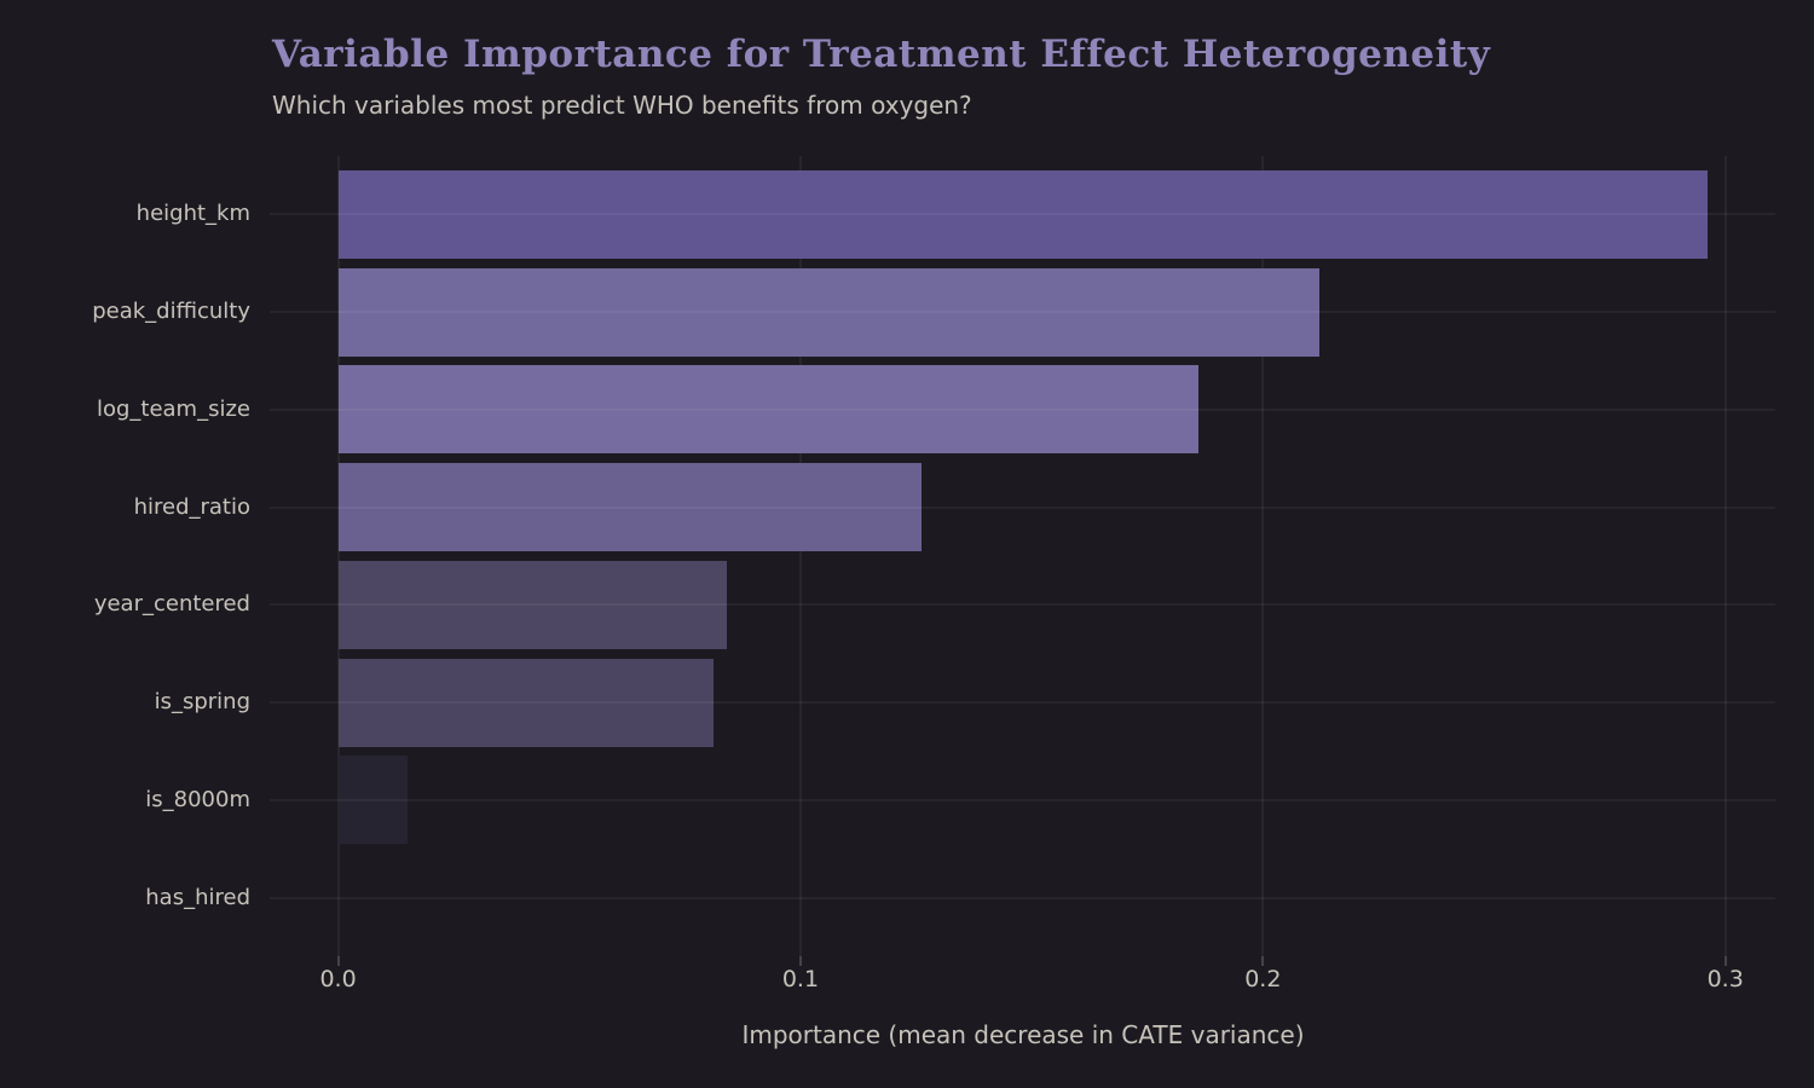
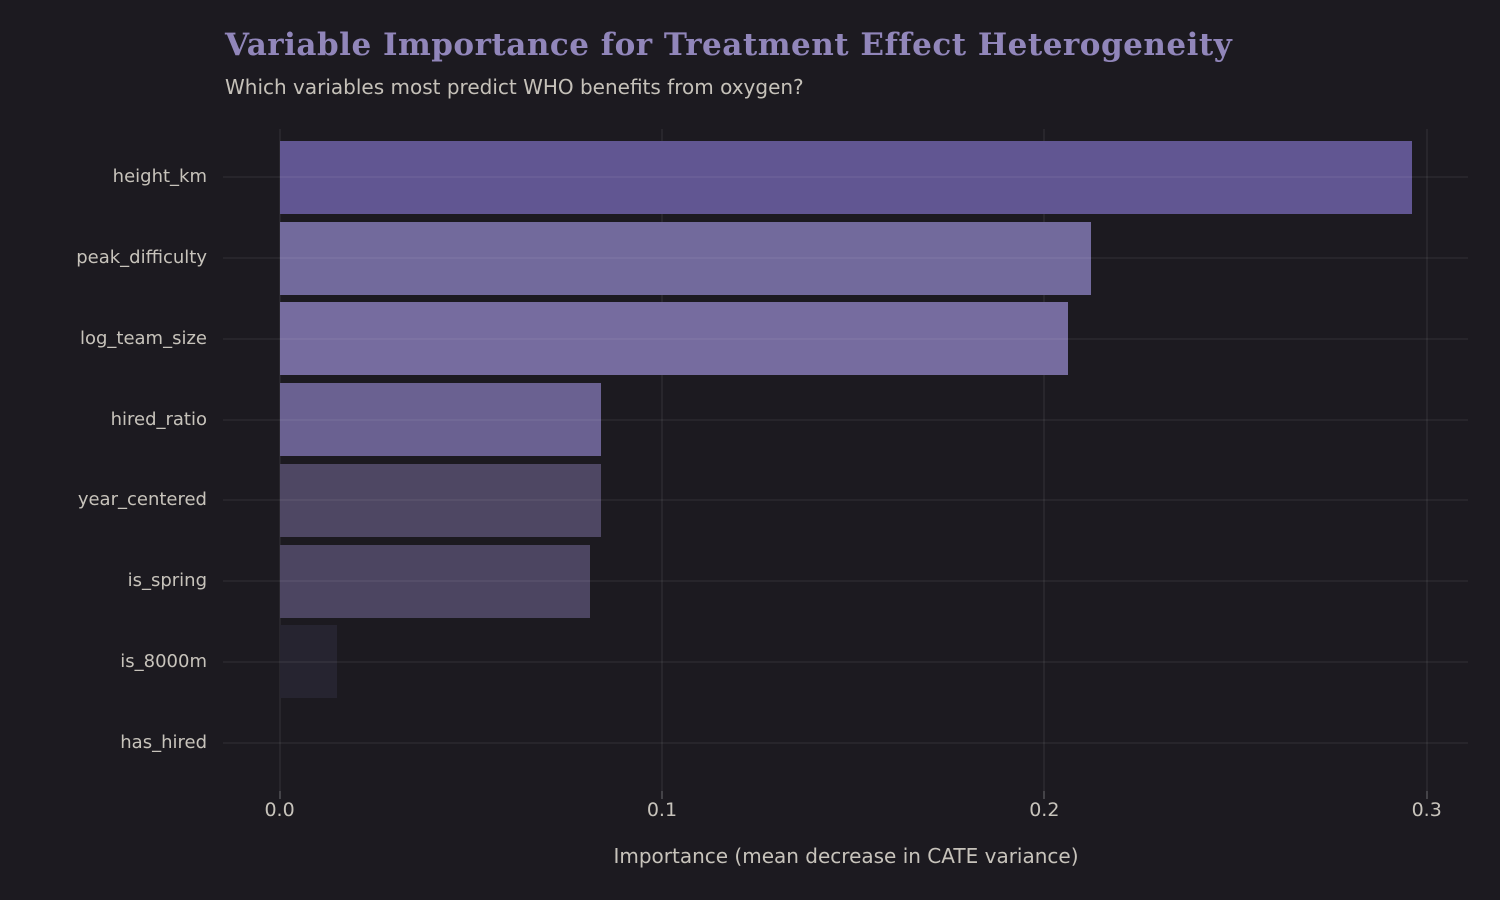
log_team_size: 0.186 -> 0.206
hired_ratio: 0.126 -> 0.084
